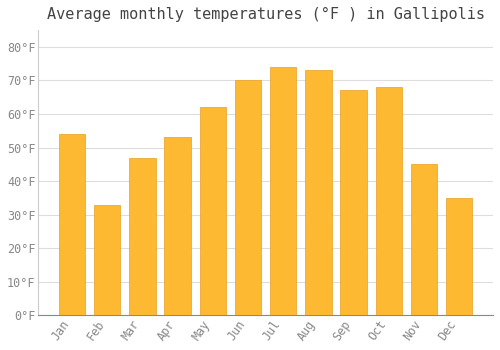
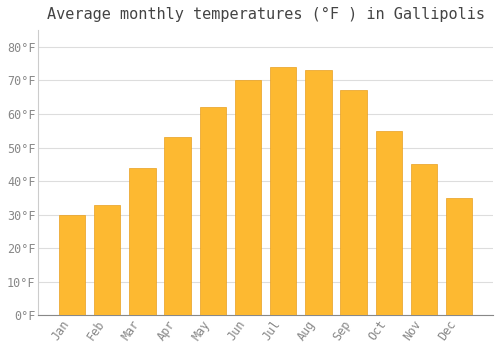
Jan: 54°F -> 30°F
Mar: 47°F -> 44°F
Oct: 68°F -> 55°F
